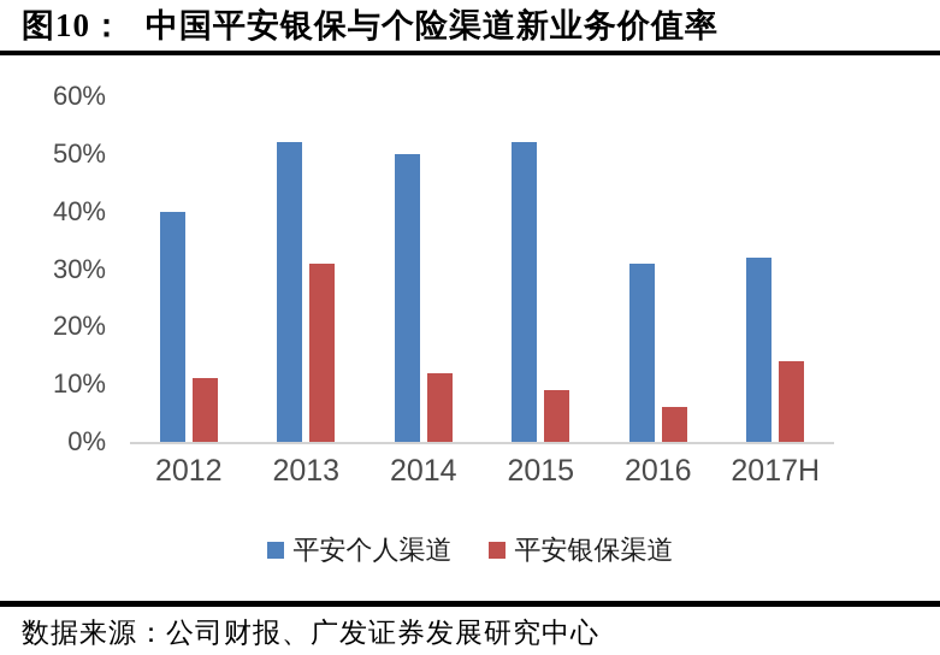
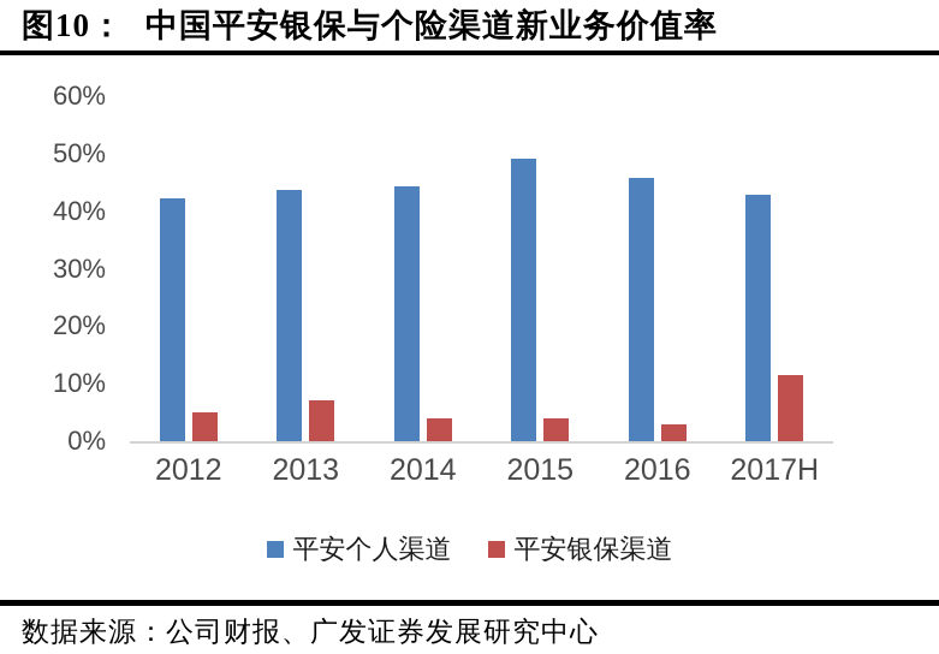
平安个人渠道/2012: 40% -> 42%
平安银保渠道/2012: 11% -> 5%
平安个人渠道/2013: 52% -> 44%
平安银保渠道/2013: 31% -> 7%
平安个人渠道/2014: 50% -> 44%
平安银保渠道/2014: 12% -> 4%
平安个人渠道/2015: 52% -> 49%
平安银保渠道/2015: 9% -> 4%
平安个人渠道/2016: 31% -> 46%
平安银保渠道/2016: 6% -> 3%
平安个人渠道/2017H: 32% -> 43%
平安银保渠道/2017H: 14% -> 12%
